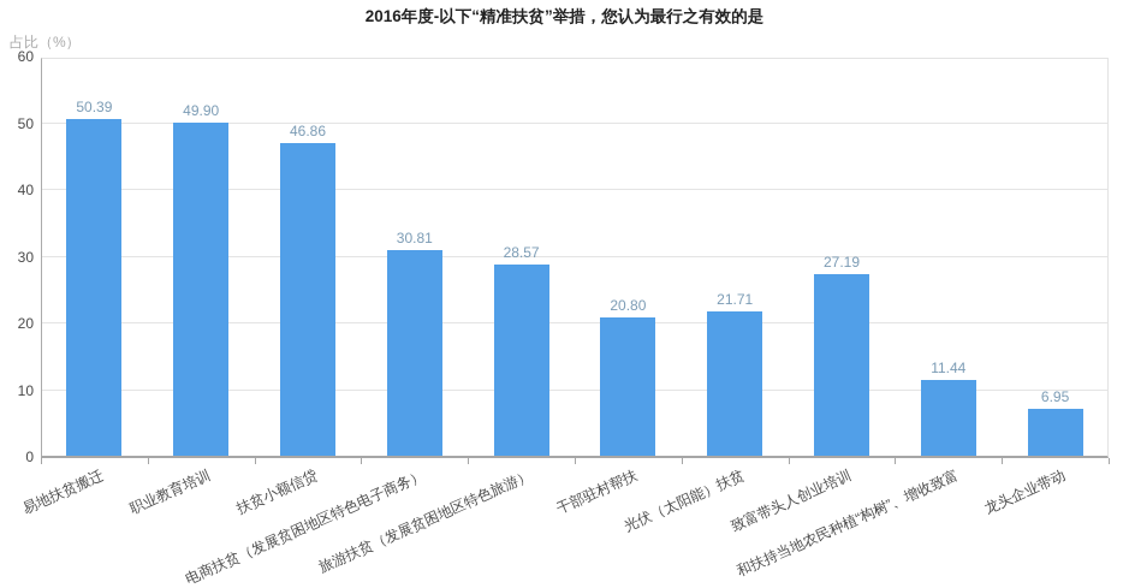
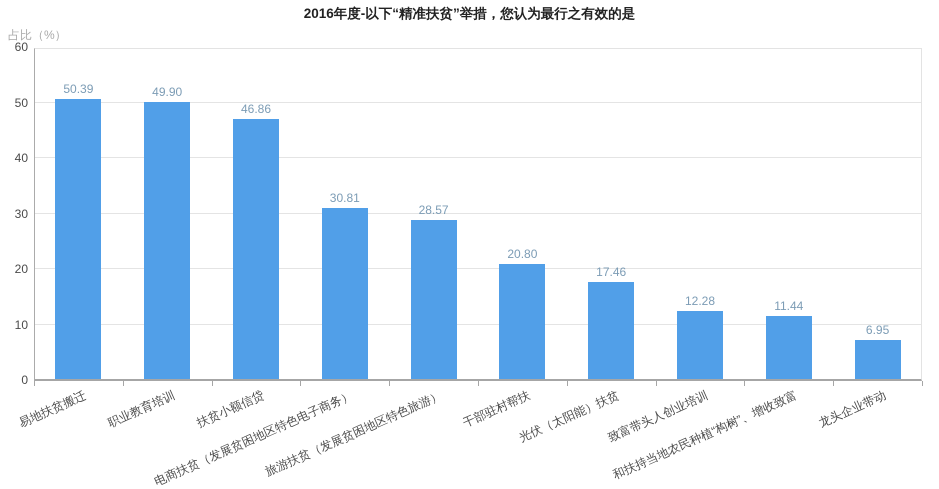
光伏（太阳能）扶贫: 21.71 -> 17.46
致富带头人创业培训: 27.19 -> 12.28
